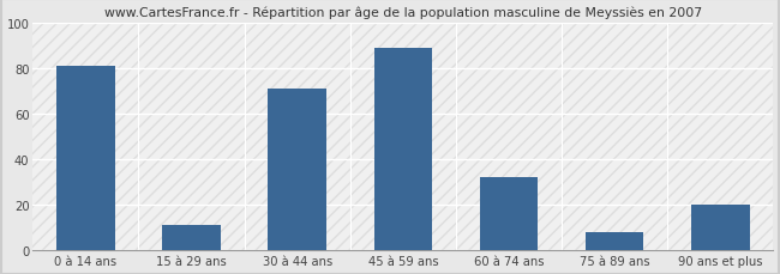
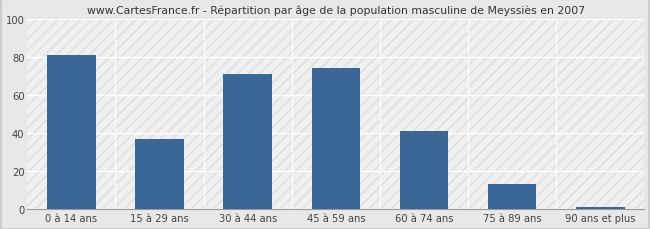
15 à 29 ans: 11 -> 37
45 à 59 ans: 89 -> 74
60 à 74 ans: 32 -> 41
75 à 89 ans: 8 -> 13
90 ans et plus: 20 -> 1
